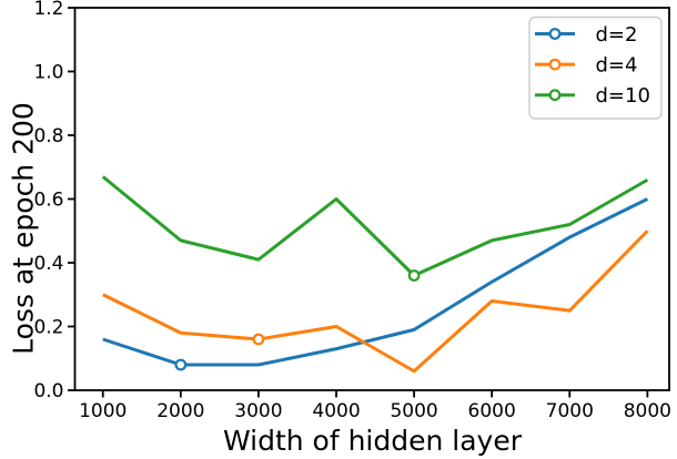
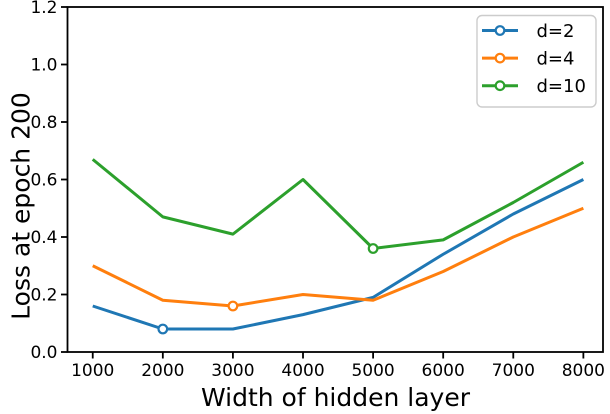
d=4/5000: 0.06 -> 0.18
d=10/6000: 0.47 -> 0.39
d=4/7000: 0.25 -> 0.40
